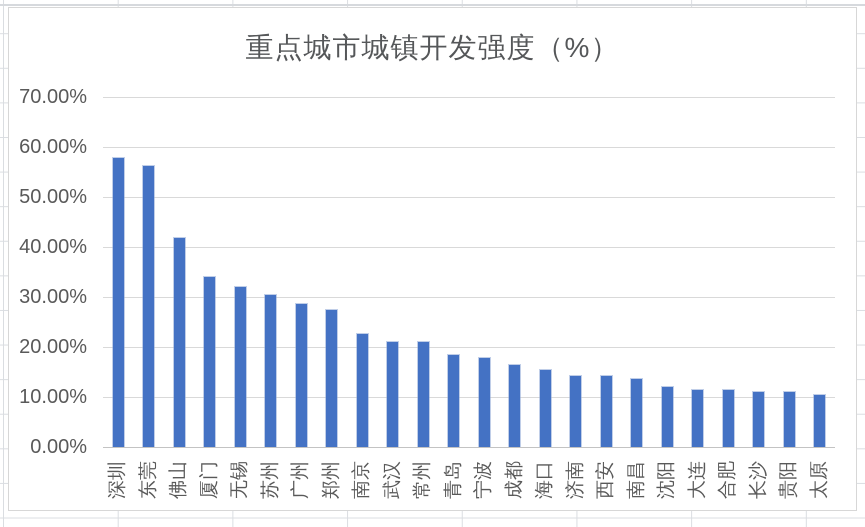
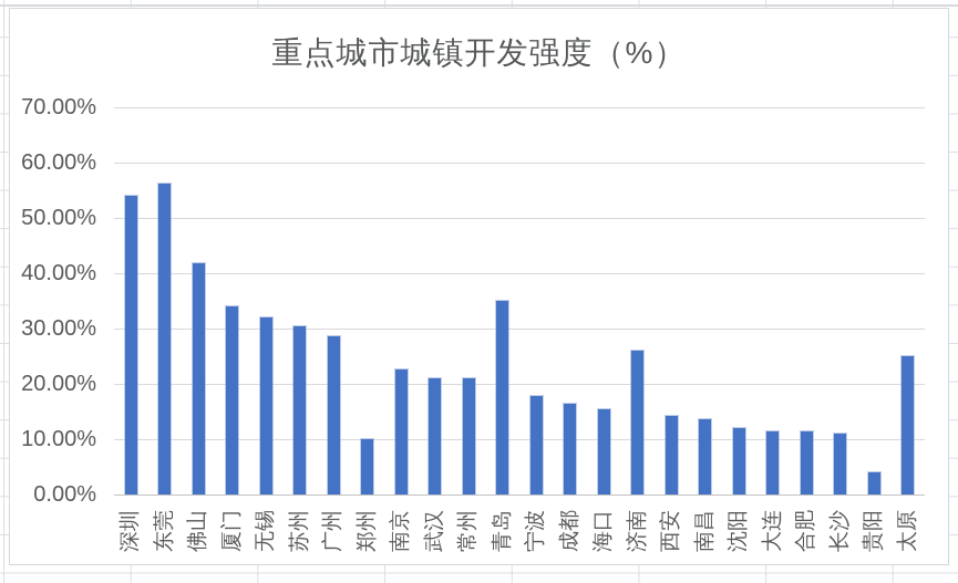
深圳: 58% -> 54%
郑州: 27% -> 10%
青岛: 18% -> 35%
济南: 14% -> 26%
贵阳: 11% -> 4%
太原: 10% -> 25%
